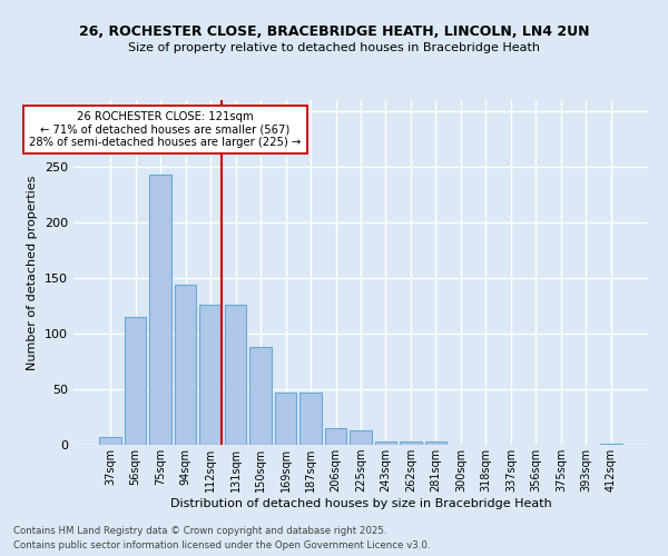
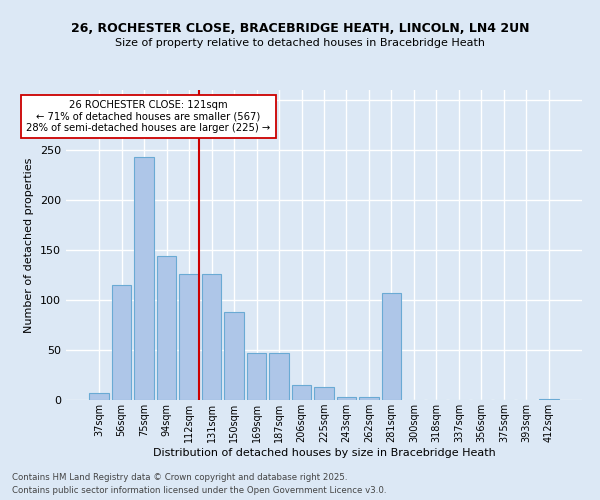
281sqm: 3 -> 107
